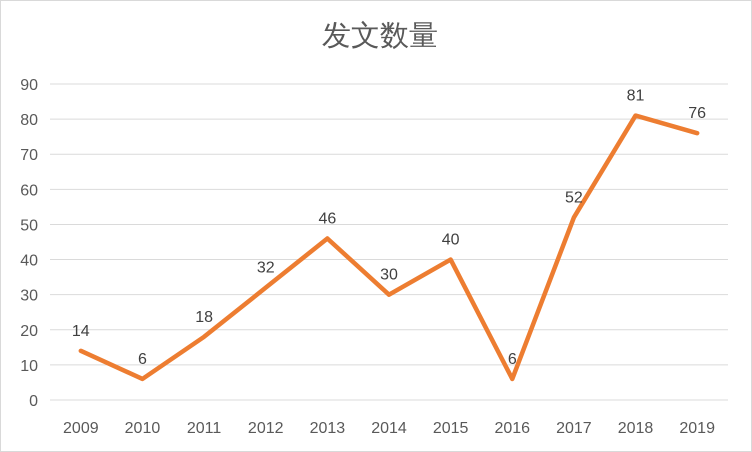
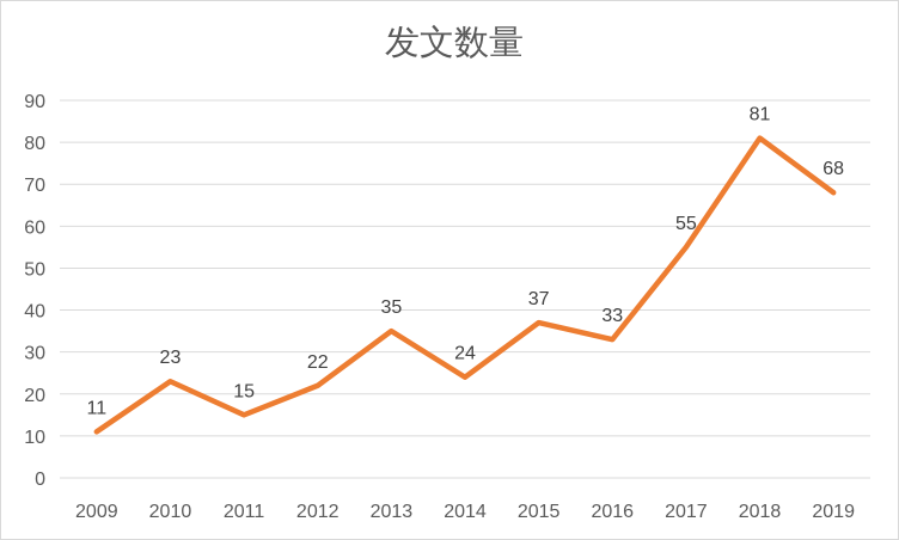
2009: 14 -> 11
2010: 6 -> 23
2011: 18 -> 15
2012: 32 -> 22
2013: 46 -> 35
2014: 30 -> 24
2015: 40 -> 37
2016: 6 -> 33
2017: 52 -> 55
2019: 76 -> 68
